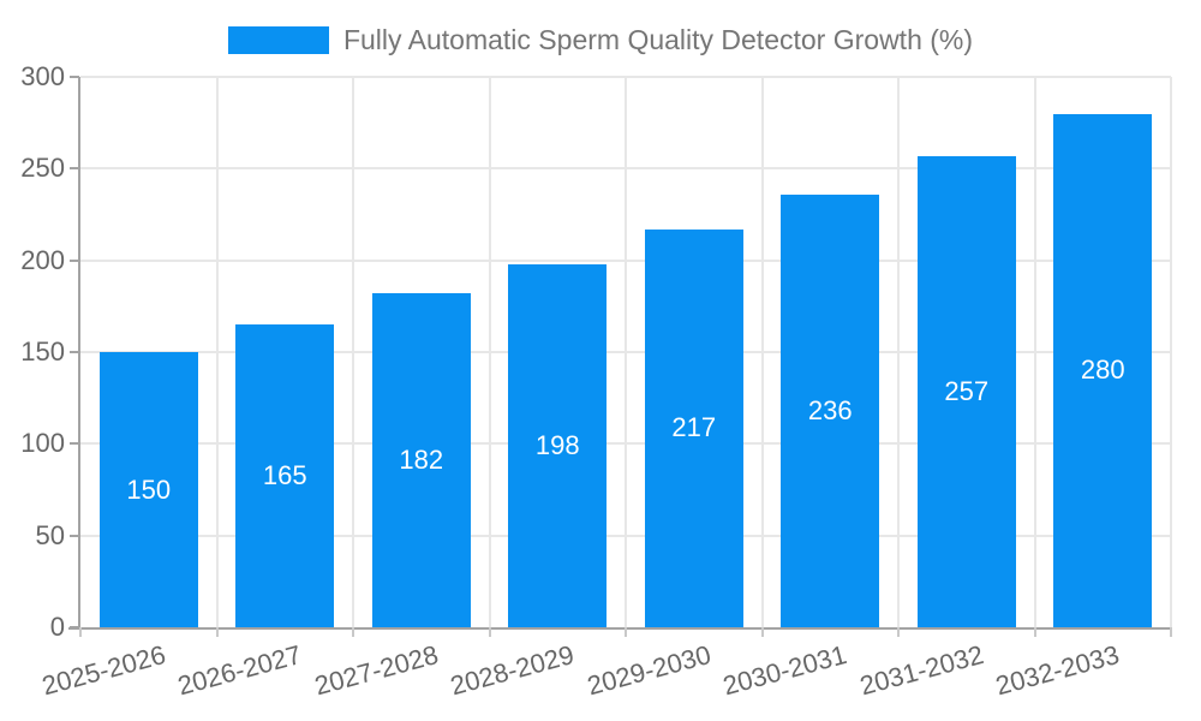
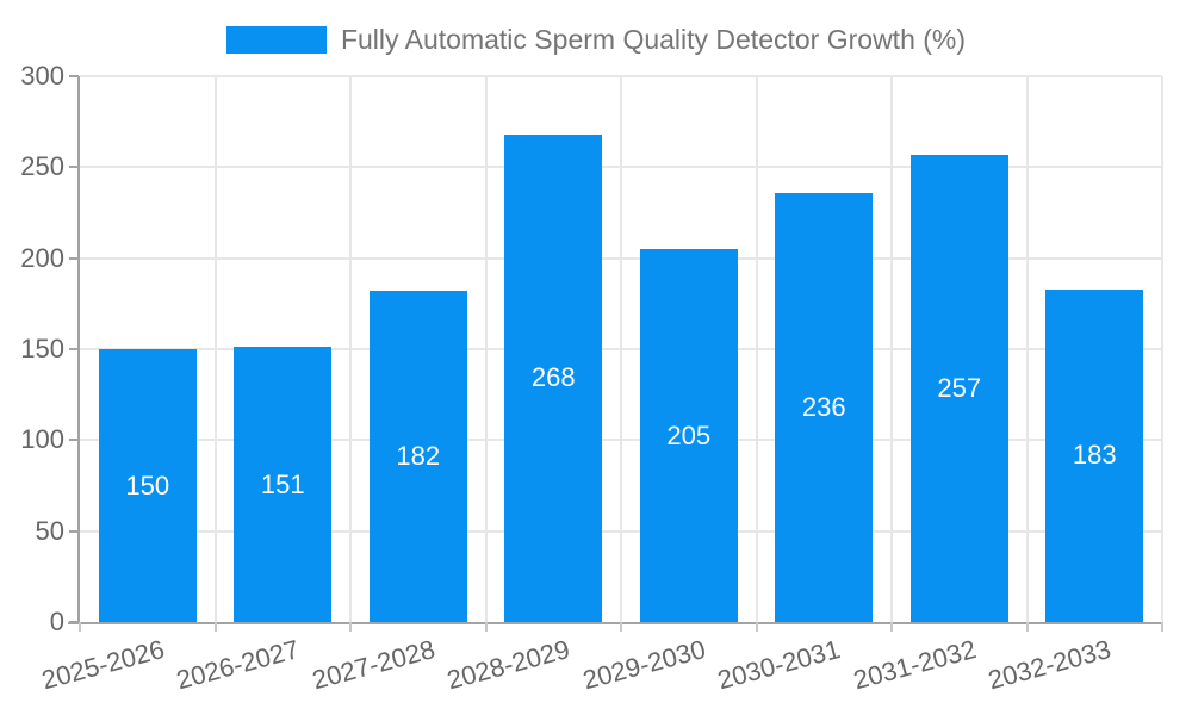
2026-2027: 165 -> 151
2028-2029: 198 -> 268
2029-2030: 217 -> 205
2032-2033: 280 -> 183
